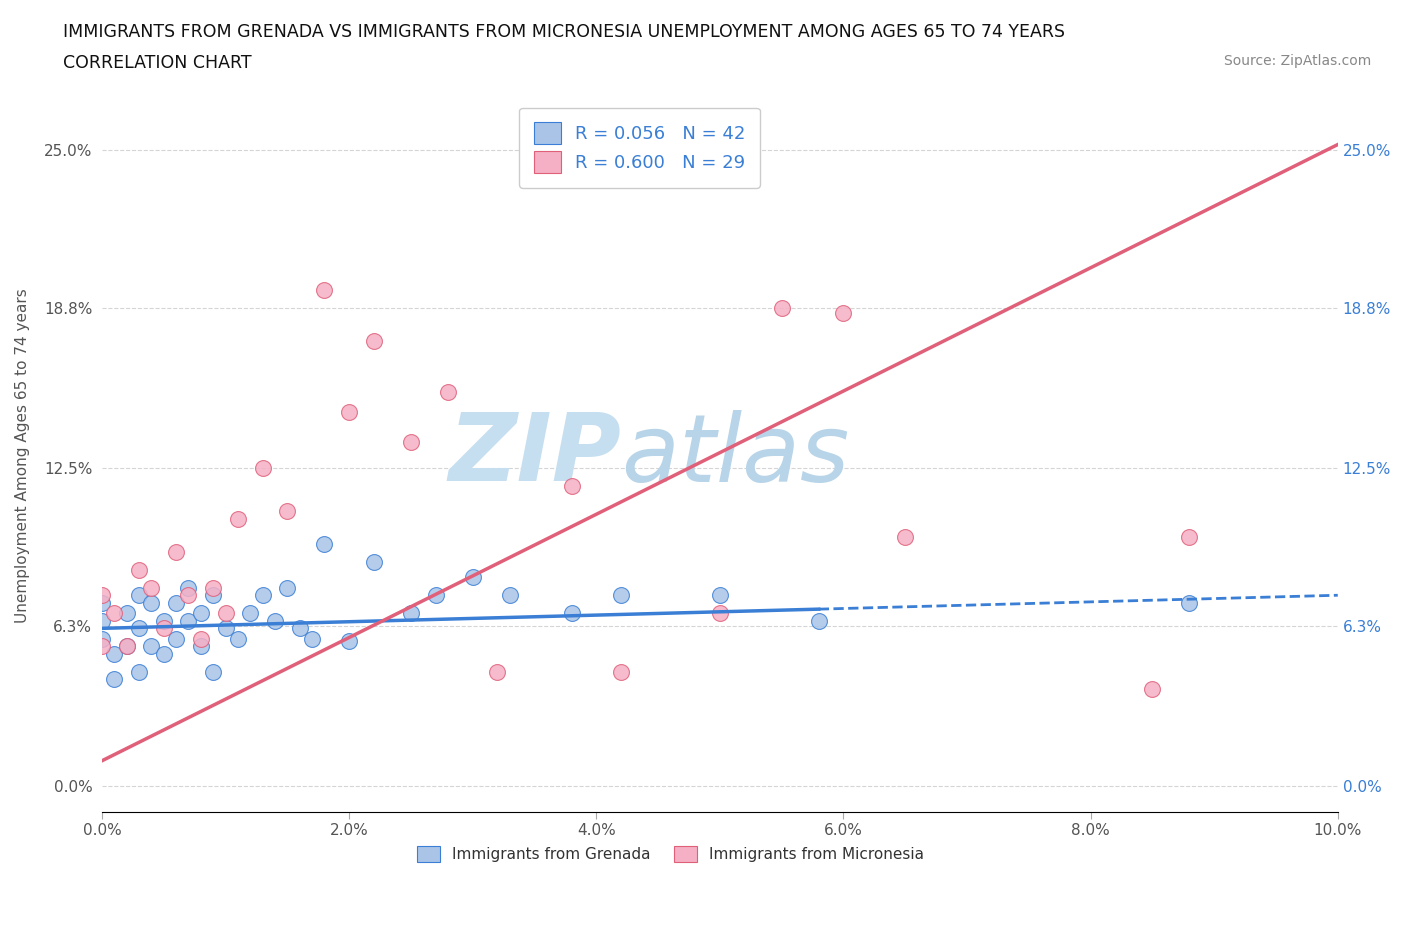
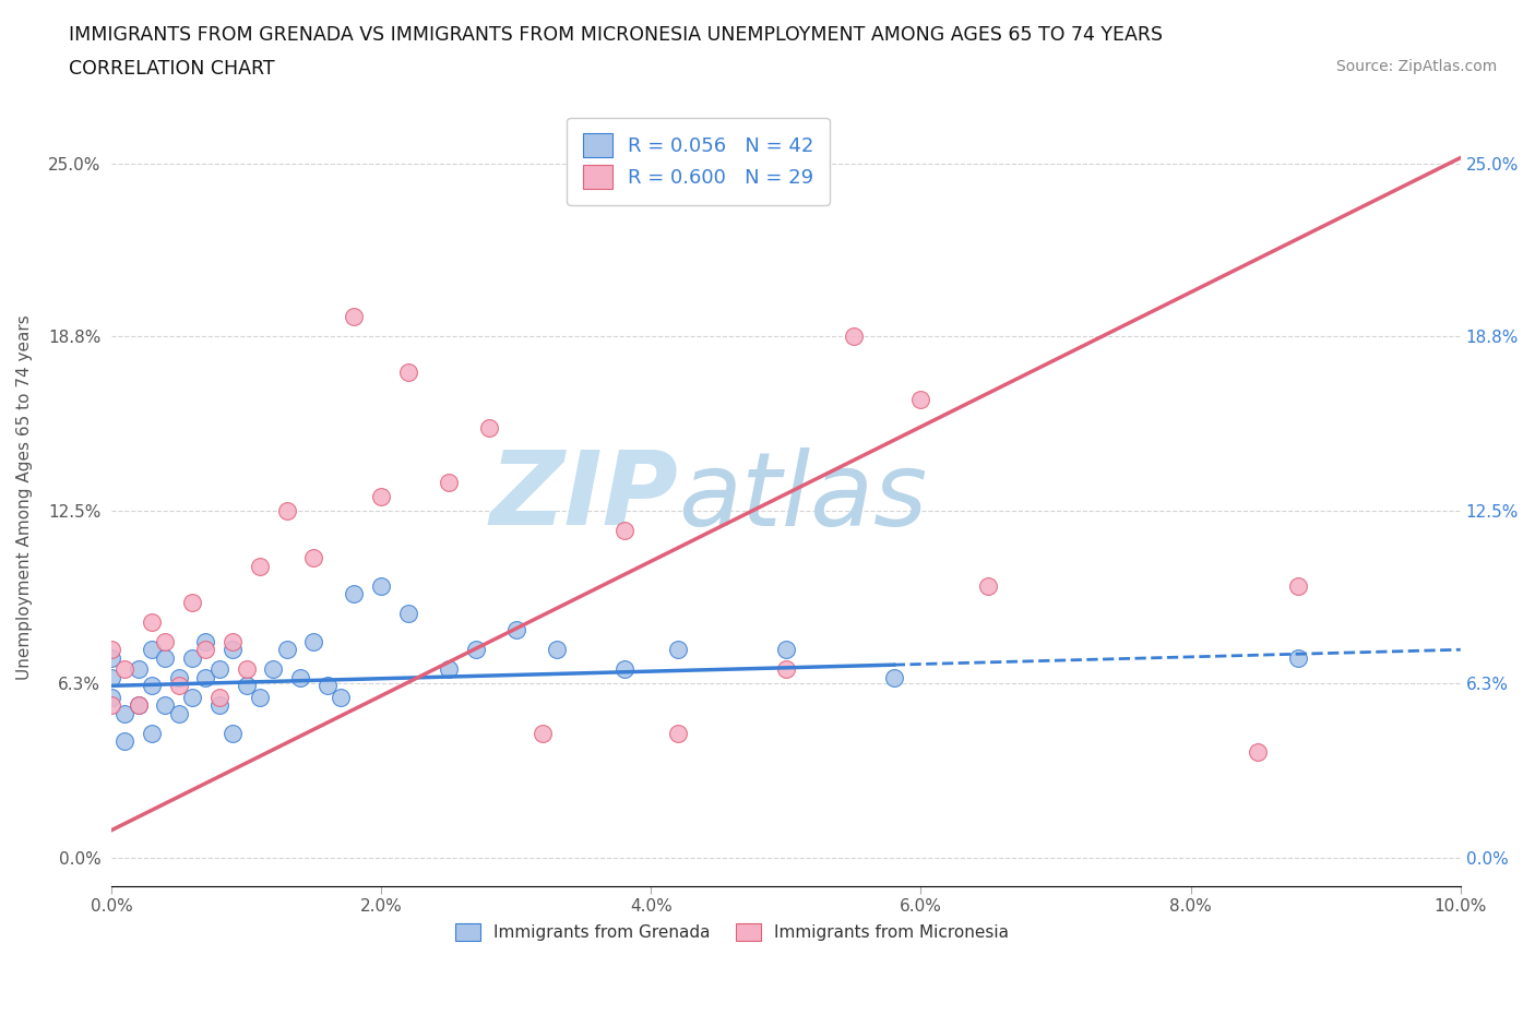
Immigrants from Grenada/2.0%: 5.7% -> 9.8%
Immigrants from Micronesia/2.0%: 14.7% -> 13.0%
Immigrants from Micronesia/6.0%: 18.6% -> 16.5%
